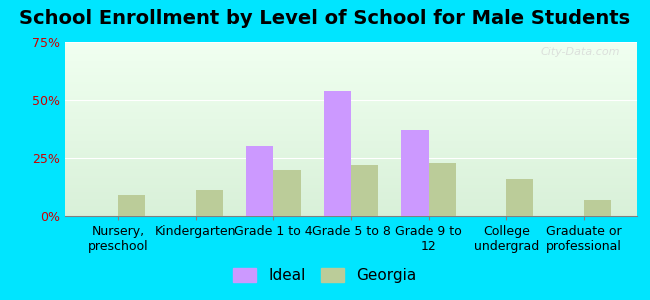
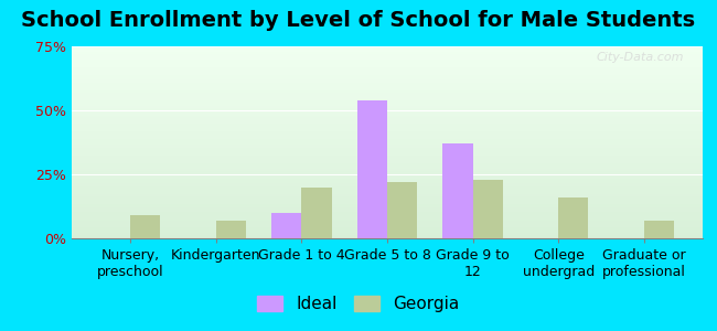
Georgia/Kindergarten: 11% -> 7%
Ideal/Grade 1 to 4: 30% -> 10%
